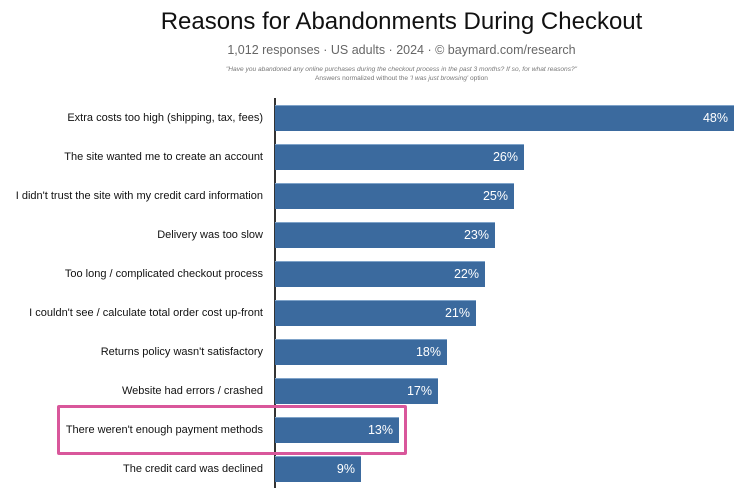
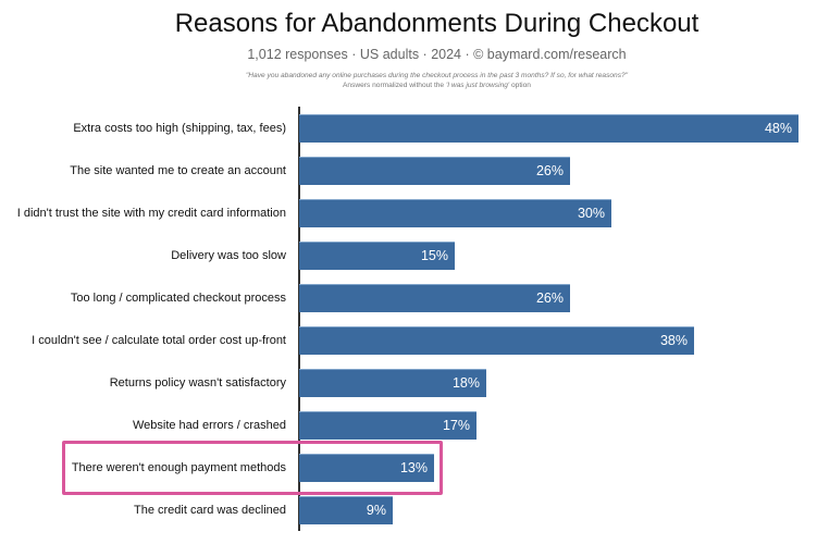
I didn't trust the site with my credit card information: 25% -> 30%
Delivery was too slow: 23% -> 15%
Too long / complicated checkout process: 22% -> 26%
I couldn't see / calculate total order cost up-front: 21% -> 38%
